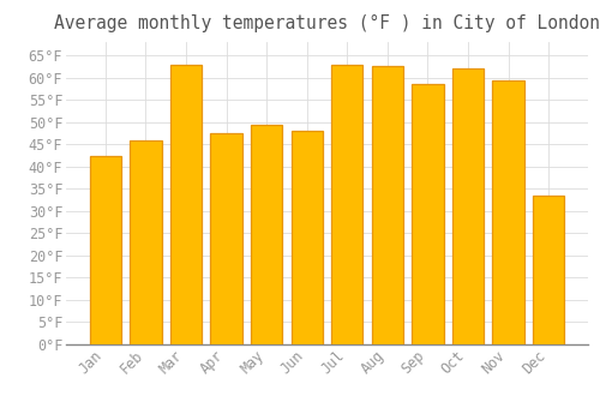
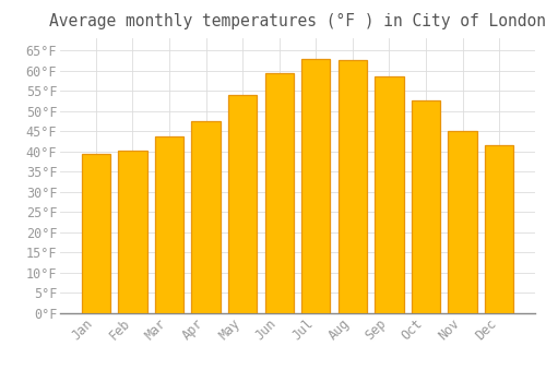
Jan: 42.5°F -> 39.5°F
Feb: 46.0°F -> 40.3°F
Mar: 63.0°F -> 43.7°F
May: 49.5°F -> 54.0°F
Jun: 48.0°F -> 59.5°F
Oct: 62.0°F -> 52.5°F
Nov: 59.5°F -> 45.0°F
Dec: 33.5°F -> 41.5°F
